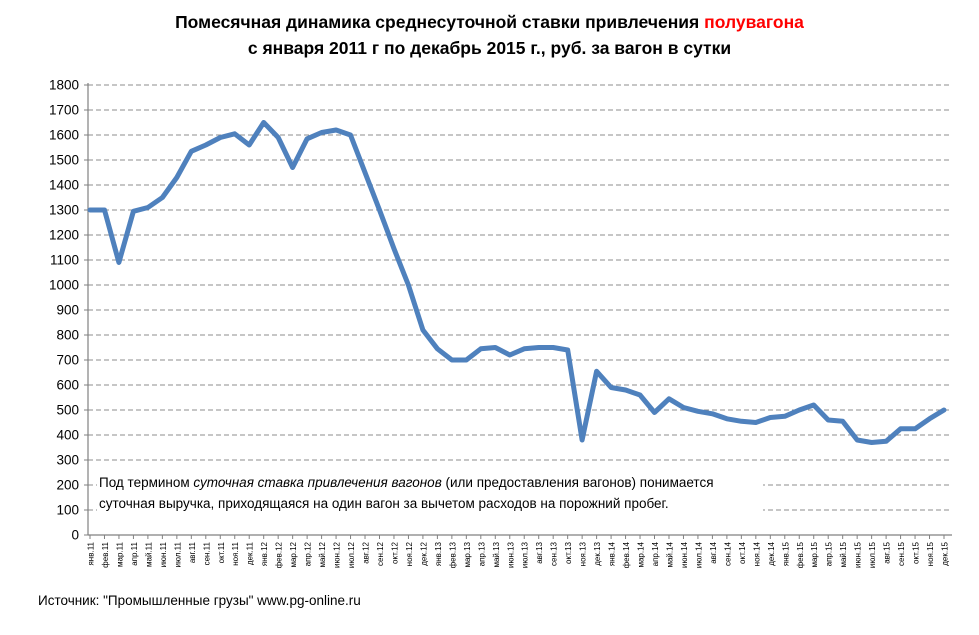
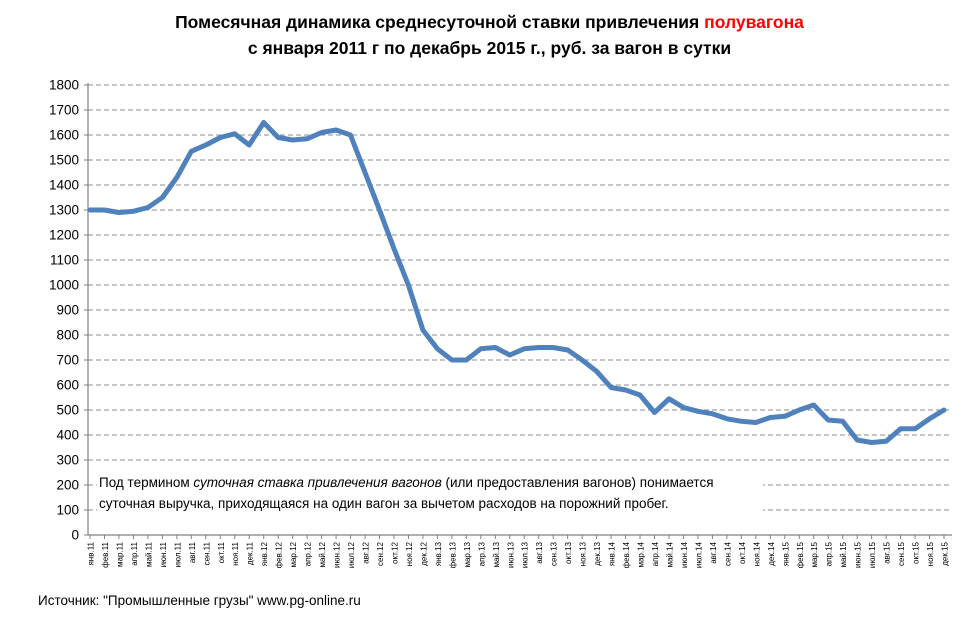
мар.11: 1090 -> 1290
мар.12: 1470 -> 1580
ноя.13: 380 -> 700
